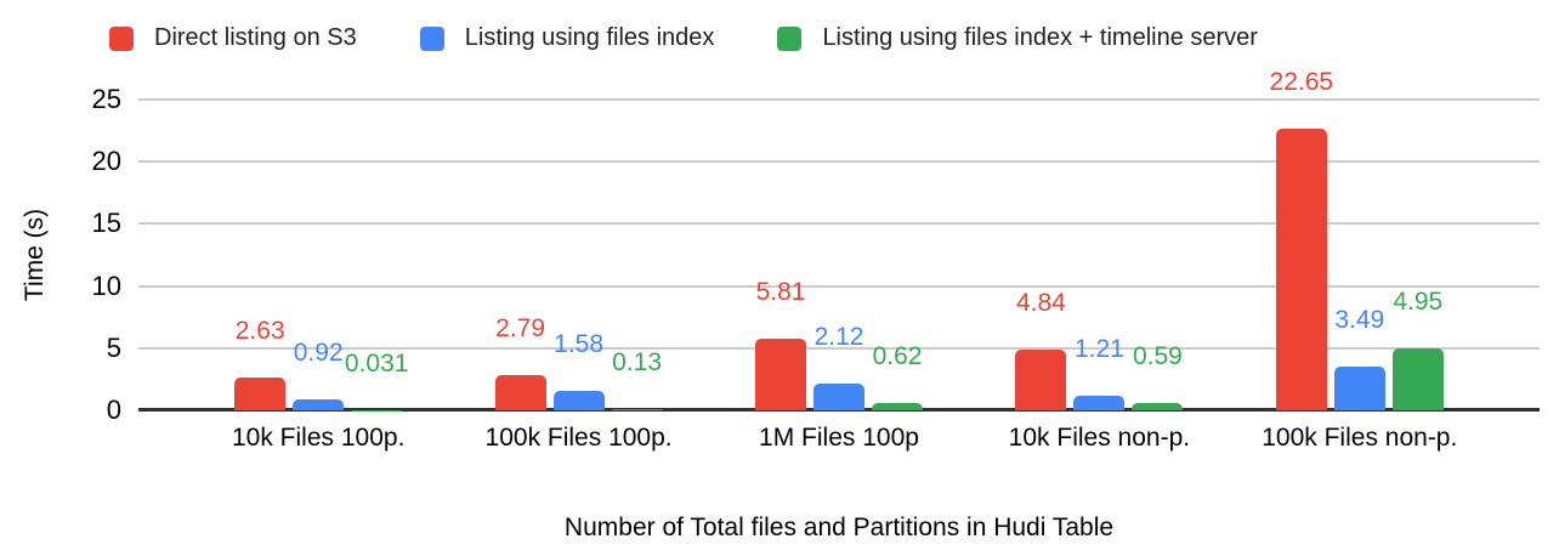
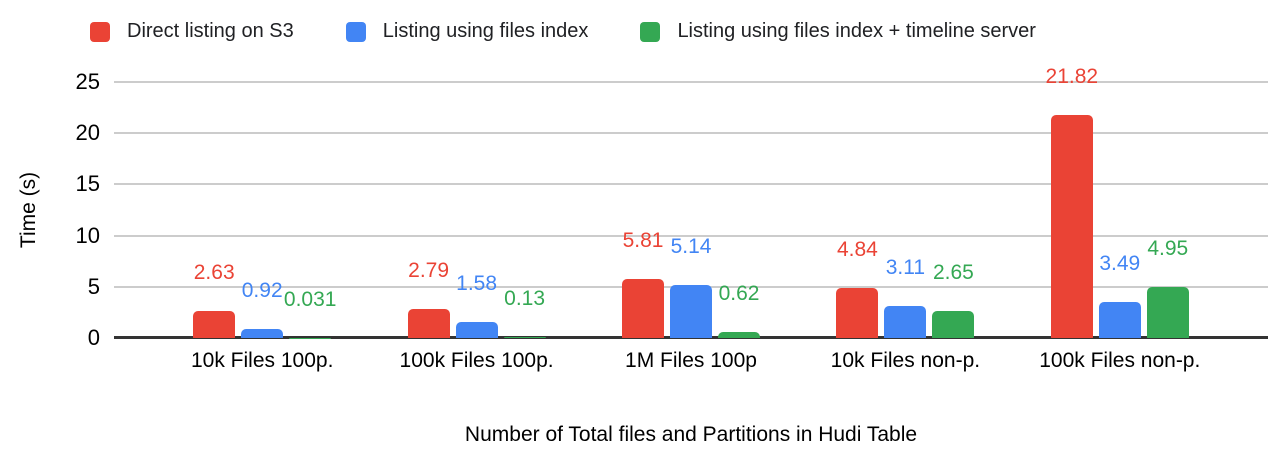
Listing using files index/1M Files 100p: 2.12 -> 5.14
Listing using files index/10k Files non-p.: 1.21 -> 3.11
Listing using files index + timeline server/10k Files non-p.: 0.59 -> 2.65
Direct listing on S3/100k Files non-p.: 22.65 -> 21.82
